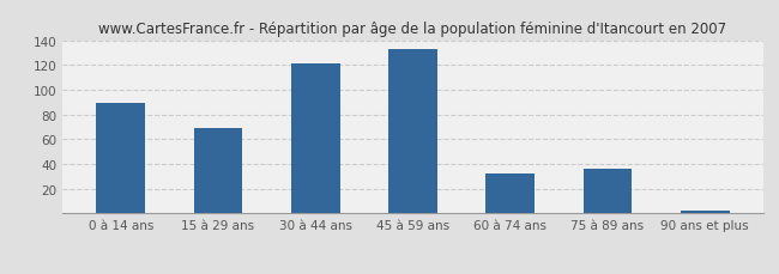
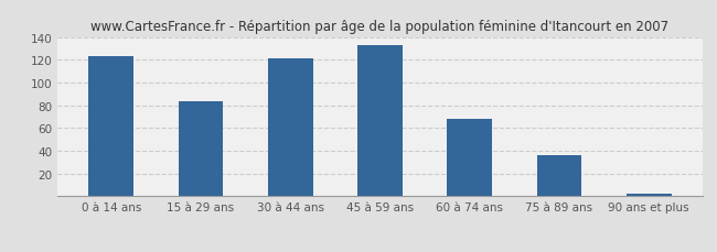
0 à 14 ans: 89 -> 123
15 à 29 ans: 69 -> 83
60 à 74 ans: 32 -> 68
